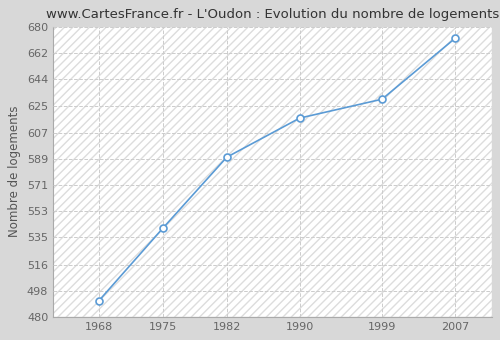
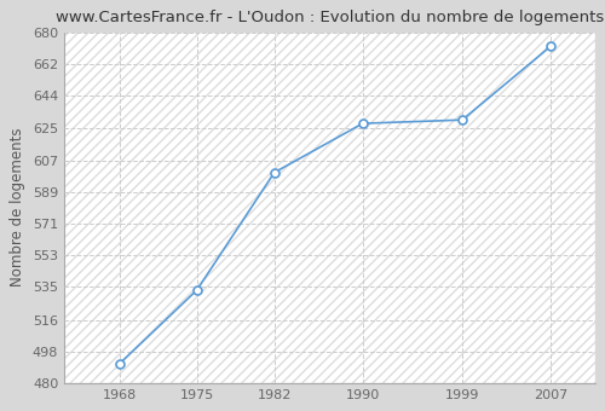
1975: 541 -> 533
1982: 590 -> 600
1990: 617 -> 628
